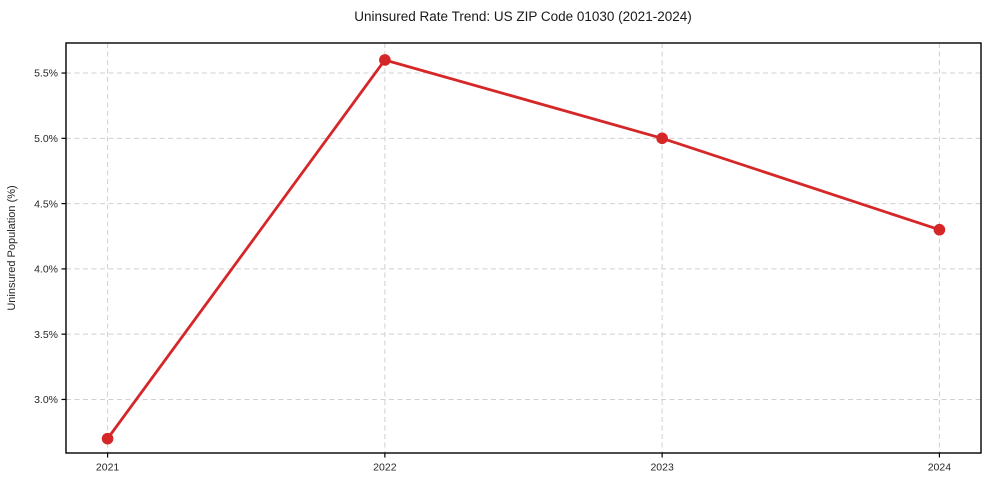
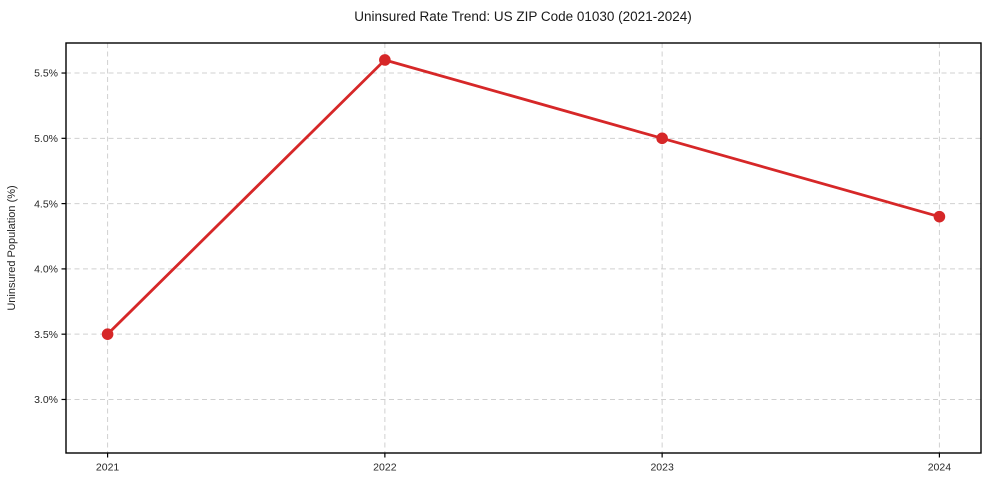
2021: 2.7% -> 3.5%
2024: 4.3% -> 4.4%
